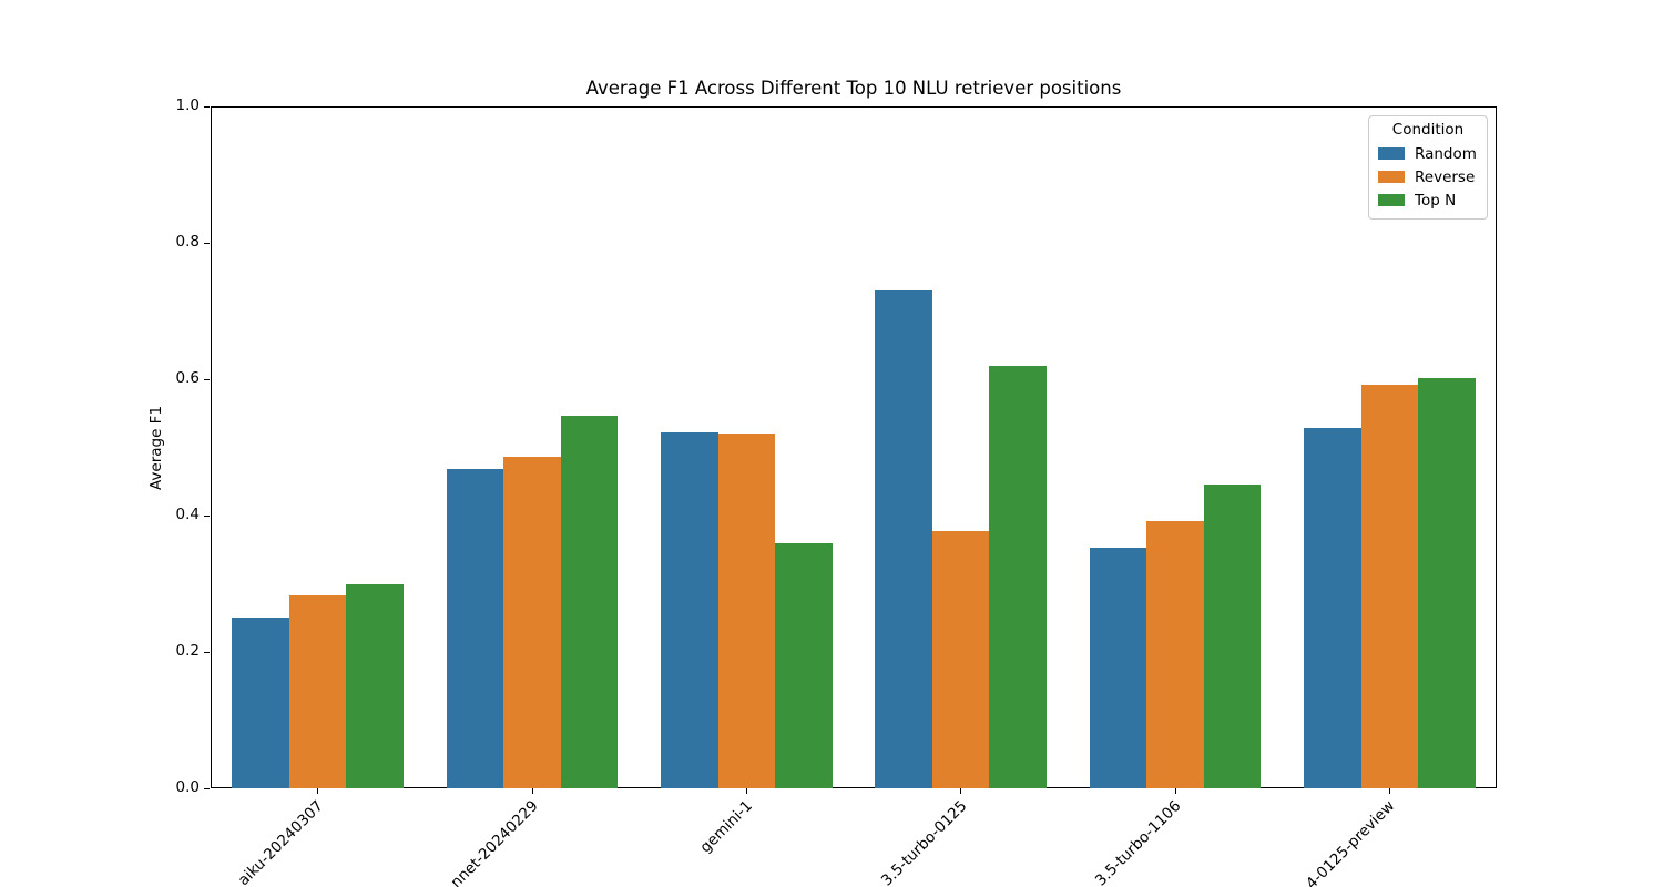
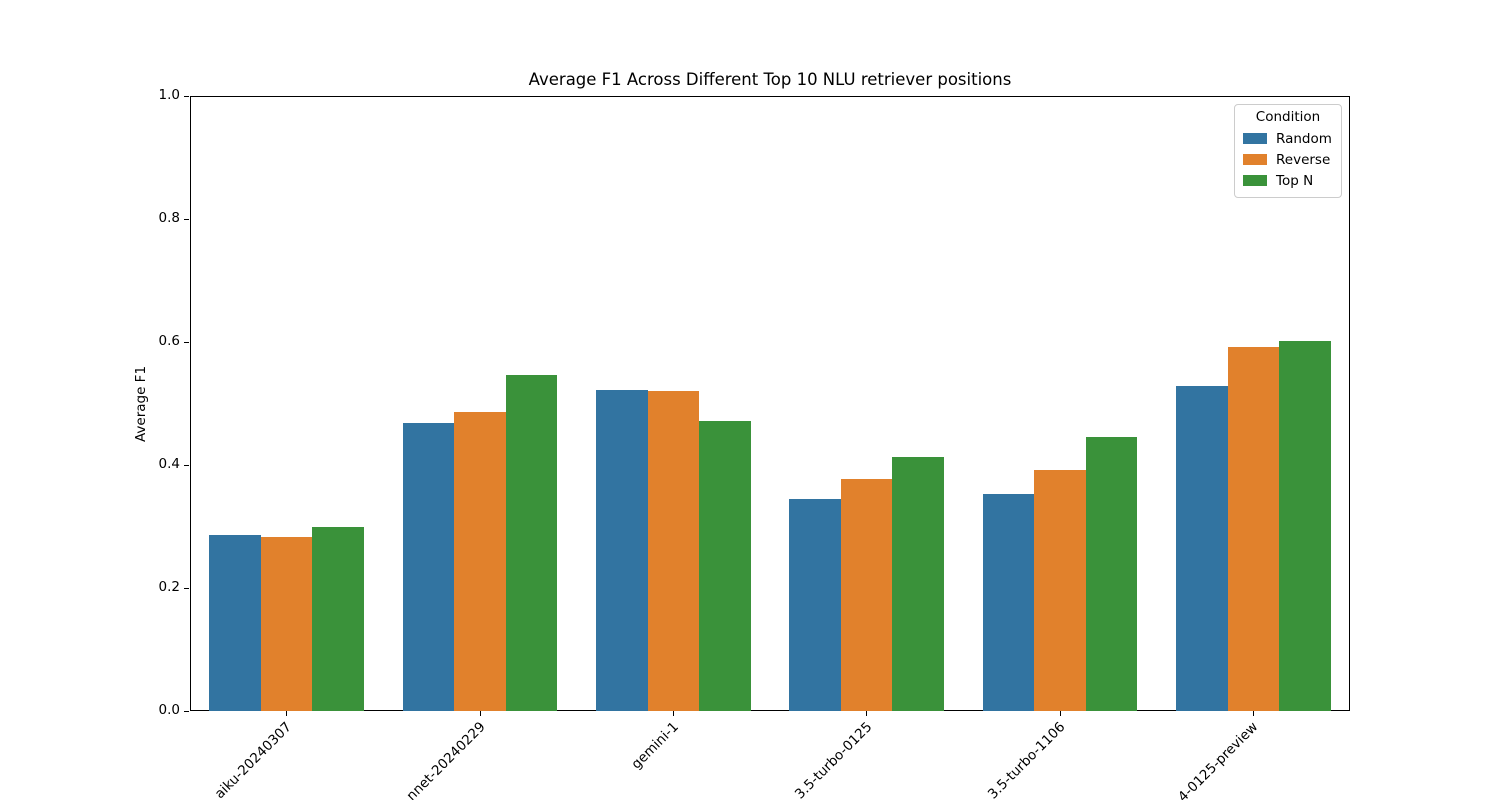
Random/aiku-20240307: 0.25 -> 0.29
Top N/gemini-1: 0.36 -> 0.47
Random/3.5-turbo-0125: 0.73 -> 0.34
Top N/3.5-turbo-0125: 0.62 -> 0.41
